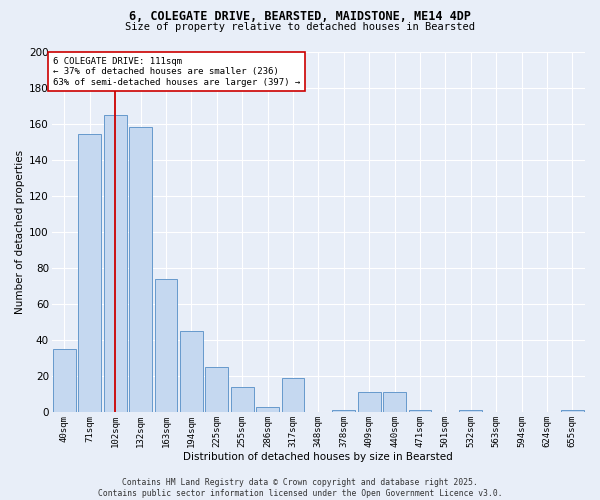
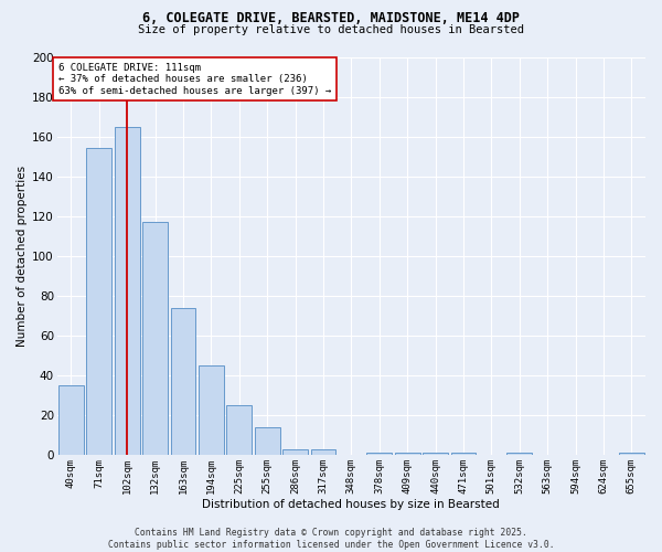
132sqm: 158 -> 117
317sqm: 19 -> 3
409sqm: 11 -> 1
440sqm: 11 -> 1
